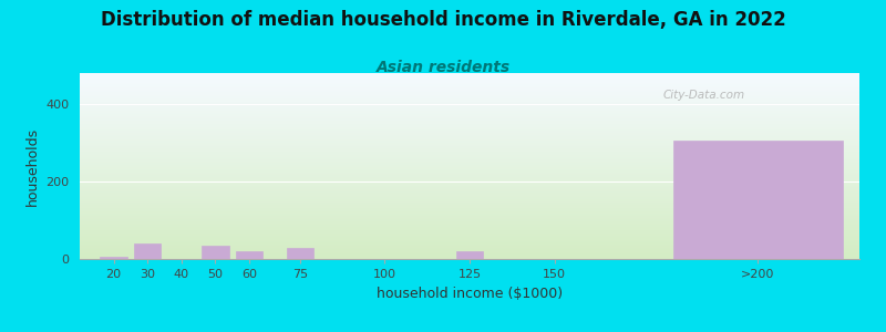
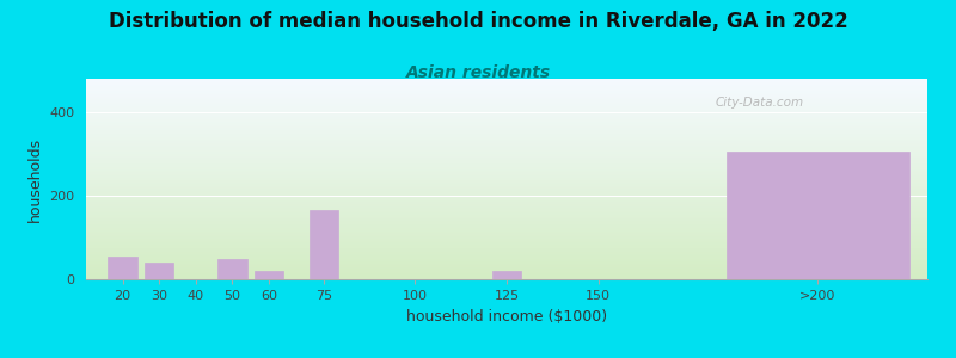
20: 5 -> 55
50: 35 -> 50
75: 30 -> 165
